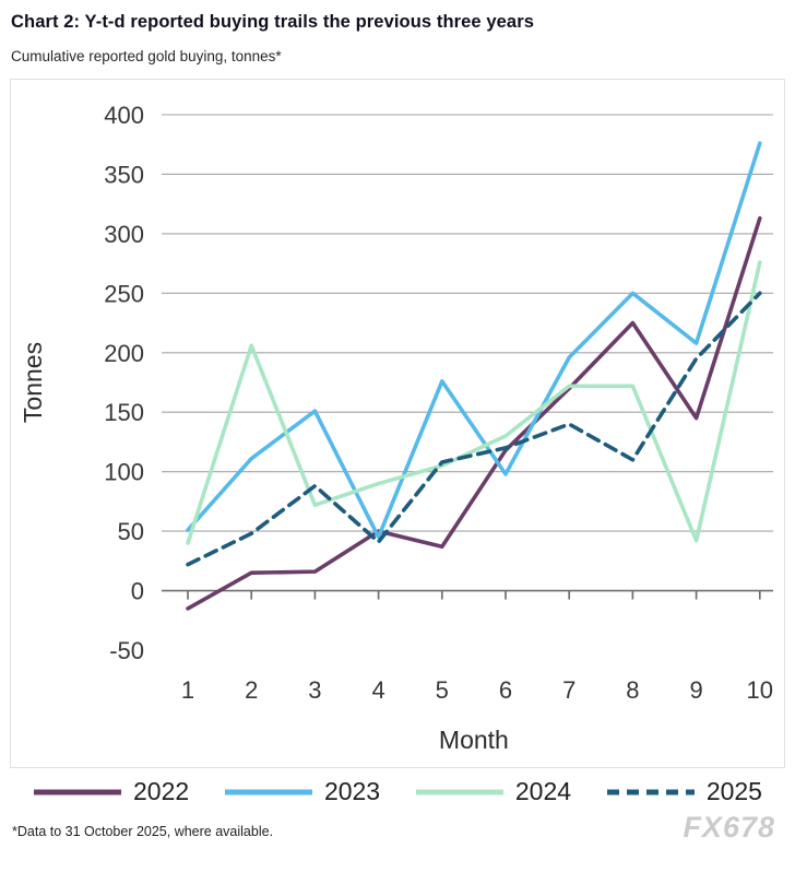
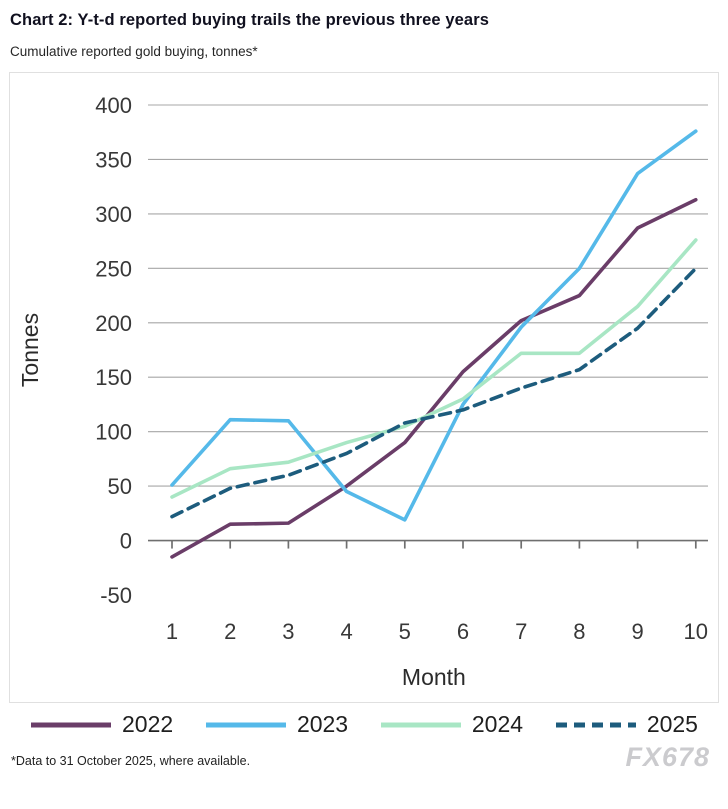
2024/2: 206 -> 66
2023/3: 151 -> 110
2025/3: 88 -> 60
2025/4: 41 -> 80
2022/5: 37 -> 90
2023/5: 176 -> 19
2022/6: 118 -> 155
2023/6: 98 -> 125
2022/7: 170 -> 202
2025/8: 110 -> 157
2022/9: 145 -> 287
2023/9: 208 -> 337
2024/9: 42 -> 215
